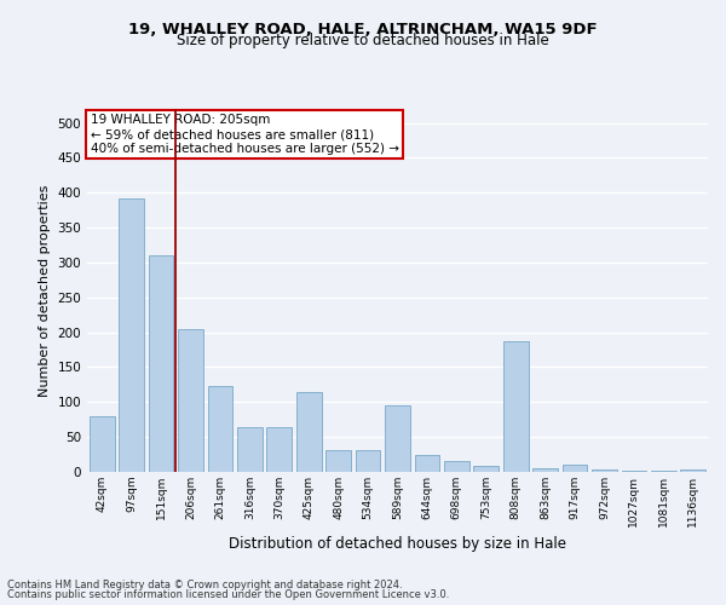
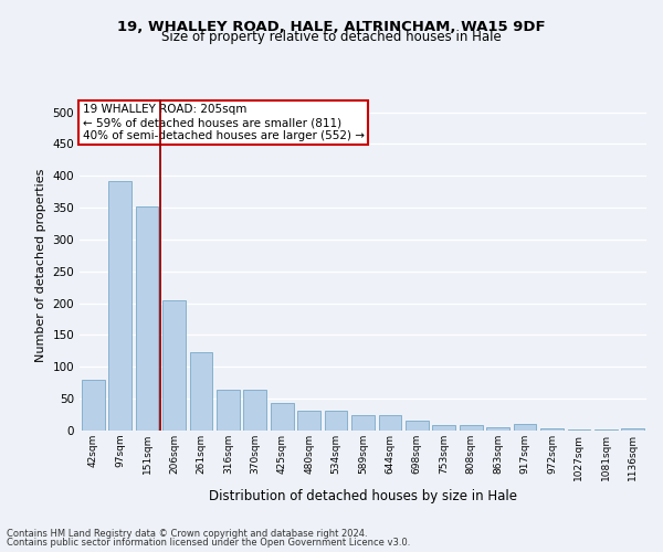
151sqm: 310 -> 351
425sqm: 114 -> 44
589sqm: 96 -> 25
808sqm: 188 -> 9
